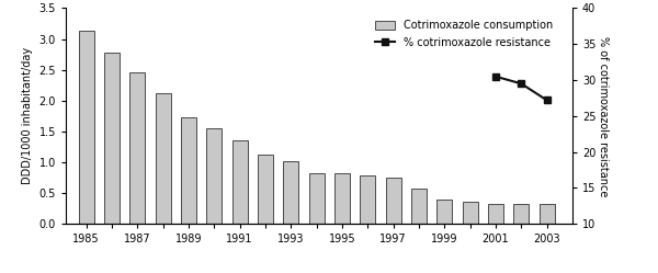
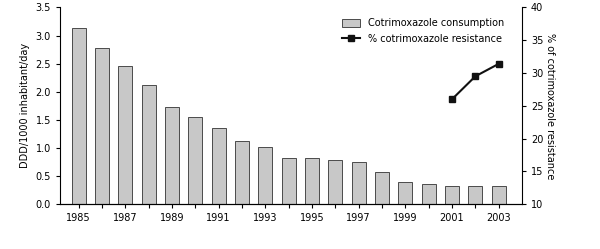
% cotrimoxazole resistance/2001: 30.5 -> 26.0
% cotrimoxazole resistance/2003: 27.2 -> 31.4
